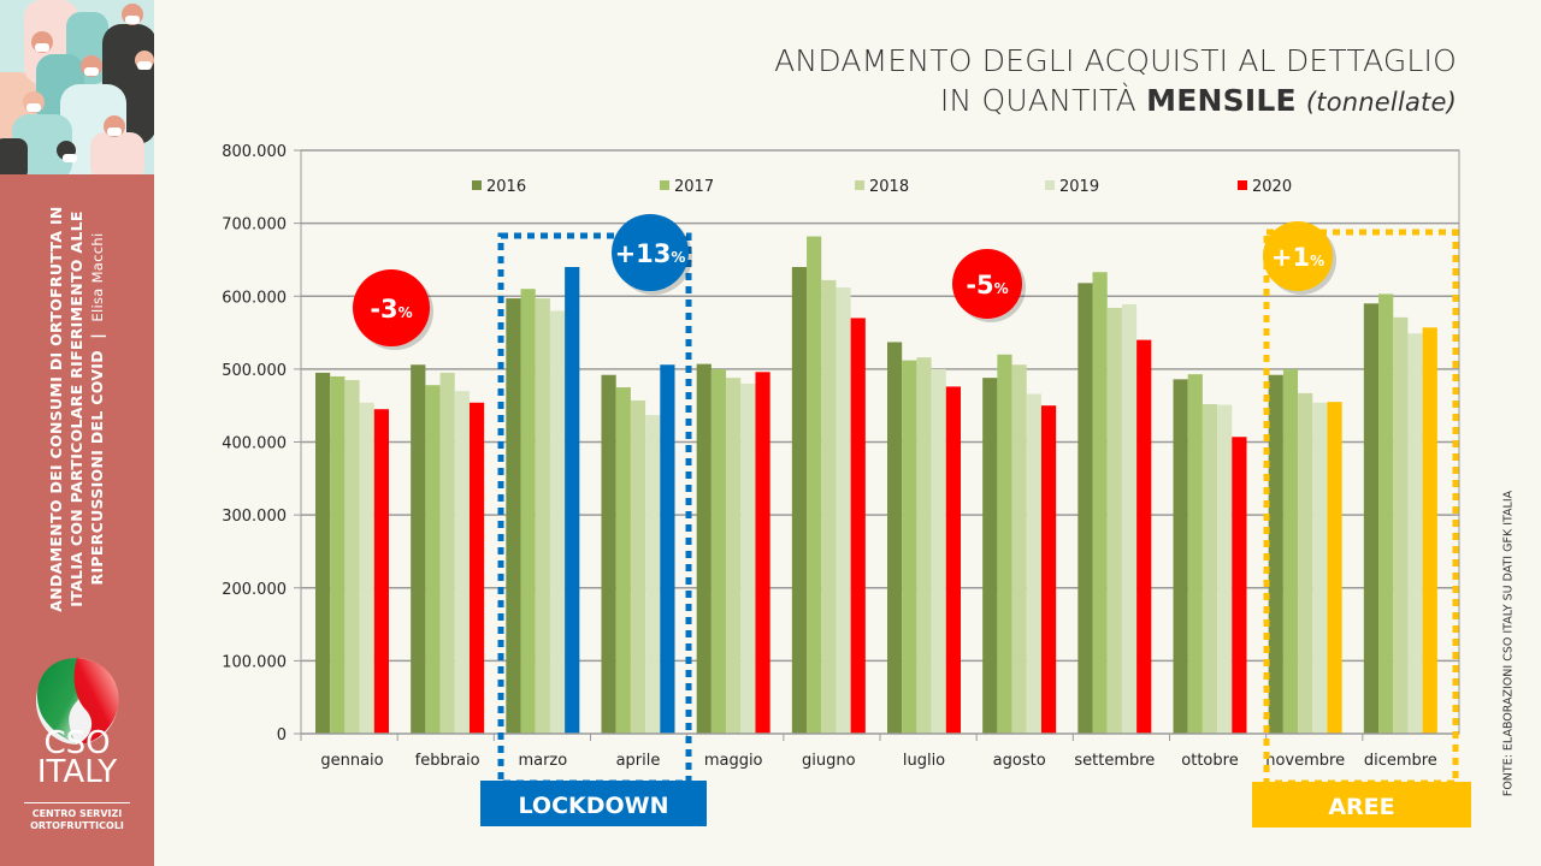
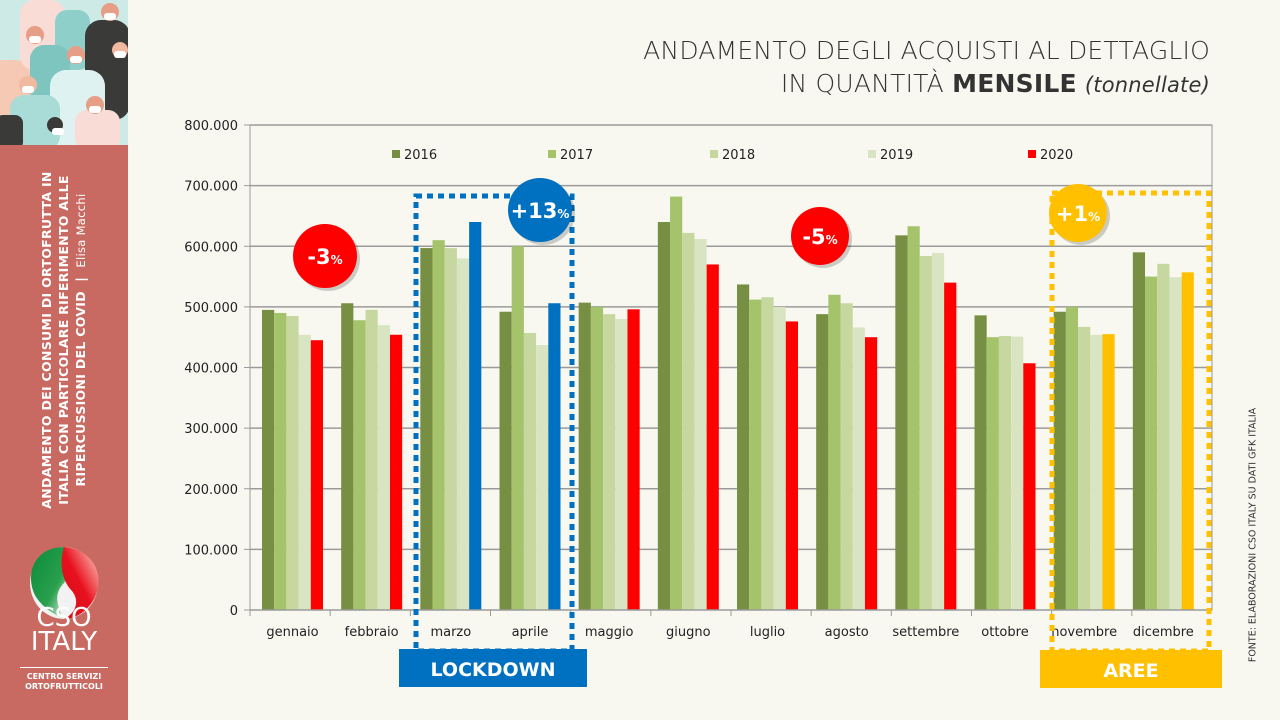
2017/aprile: 480000 -> 600000
2017/ottobre: 490000 -> 450000
2017/dicembre: 600000 -> 550000
